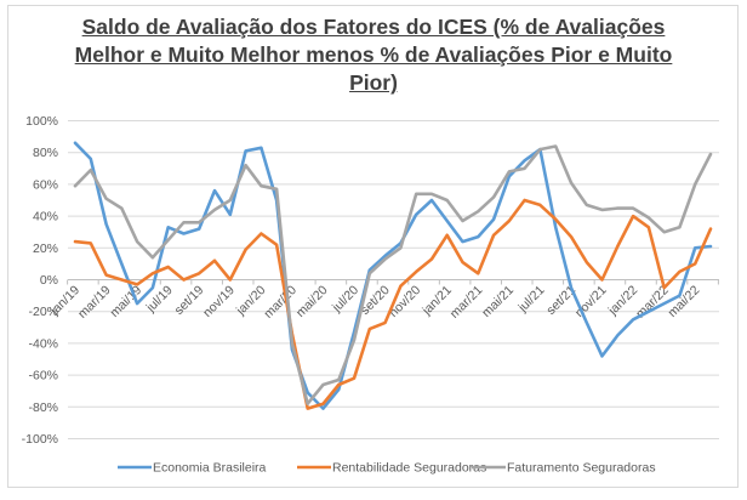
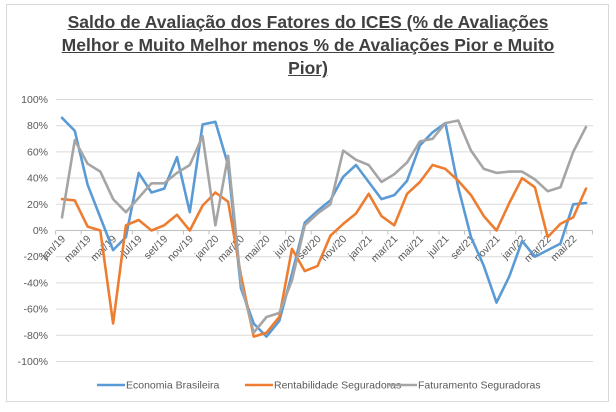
Faturamento Seguradoras/jan/19: 59% -> 10%
Rentabilidade Seguradoras/mai/19: -3% -> -71%
Economia Brasileira/jul/19: 33% -> 44%
Economia Brasileira/nov/19: 41% -> 14%
Faturamento Seguradoras/jan/20: 59% -> 4%
Rentabilidade Seguradoras/jul/20: -62% -> -14%
Faturamento Seguradoras/nov/20: 54% -> 61%
Economia Brasileira/nov/21: -48% -> -55%
Economia Brasileira/jan/22: -25% -> -8%
